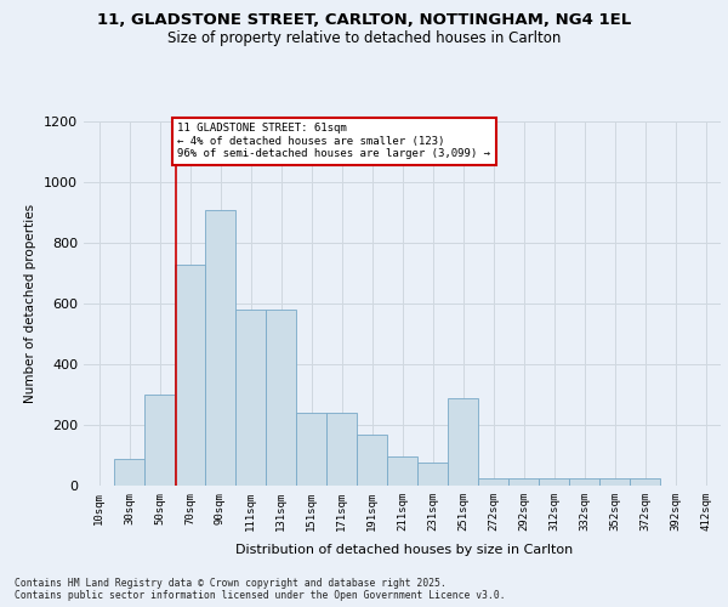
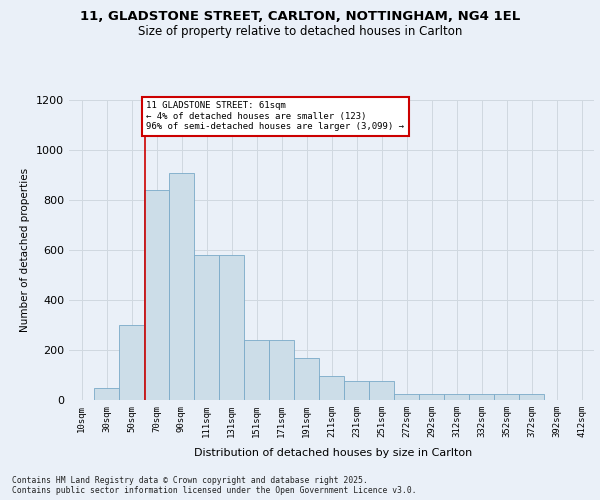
30sqm: 90 -> 50
70sqm: 730 -> 840
251sqm: 290 -> 75
